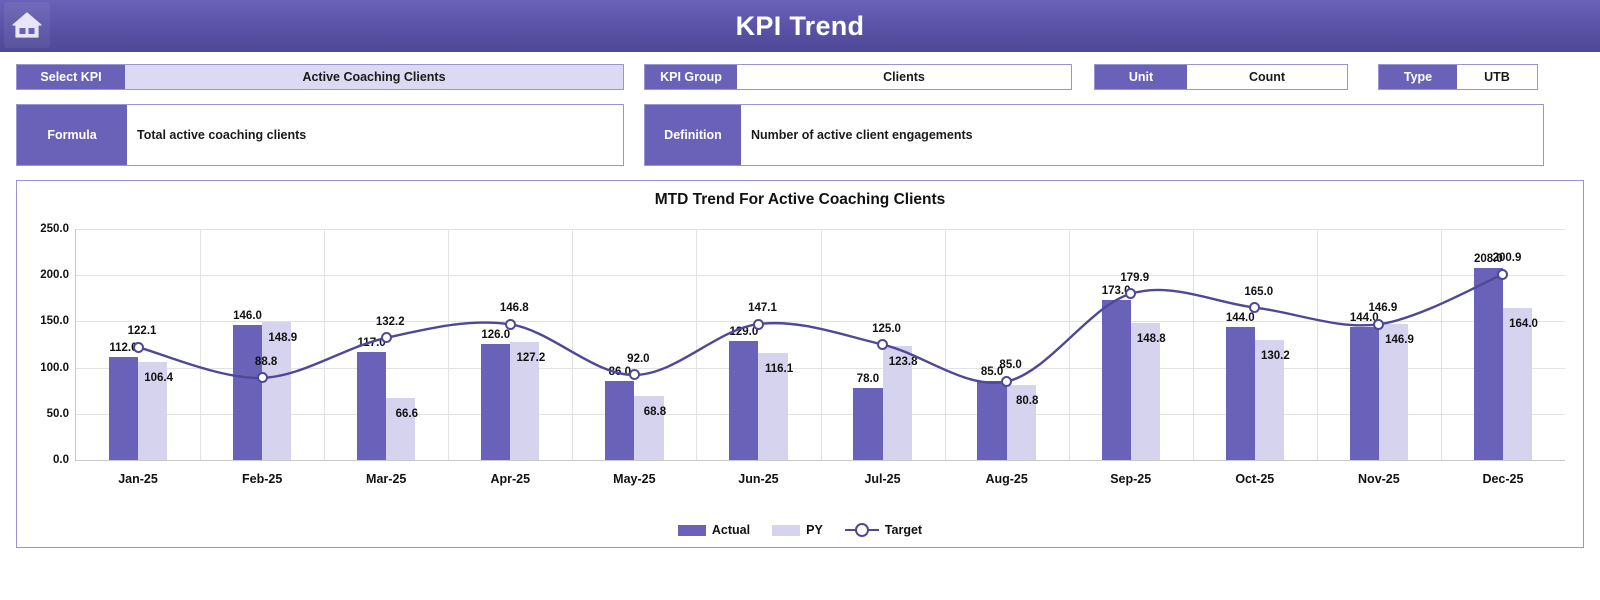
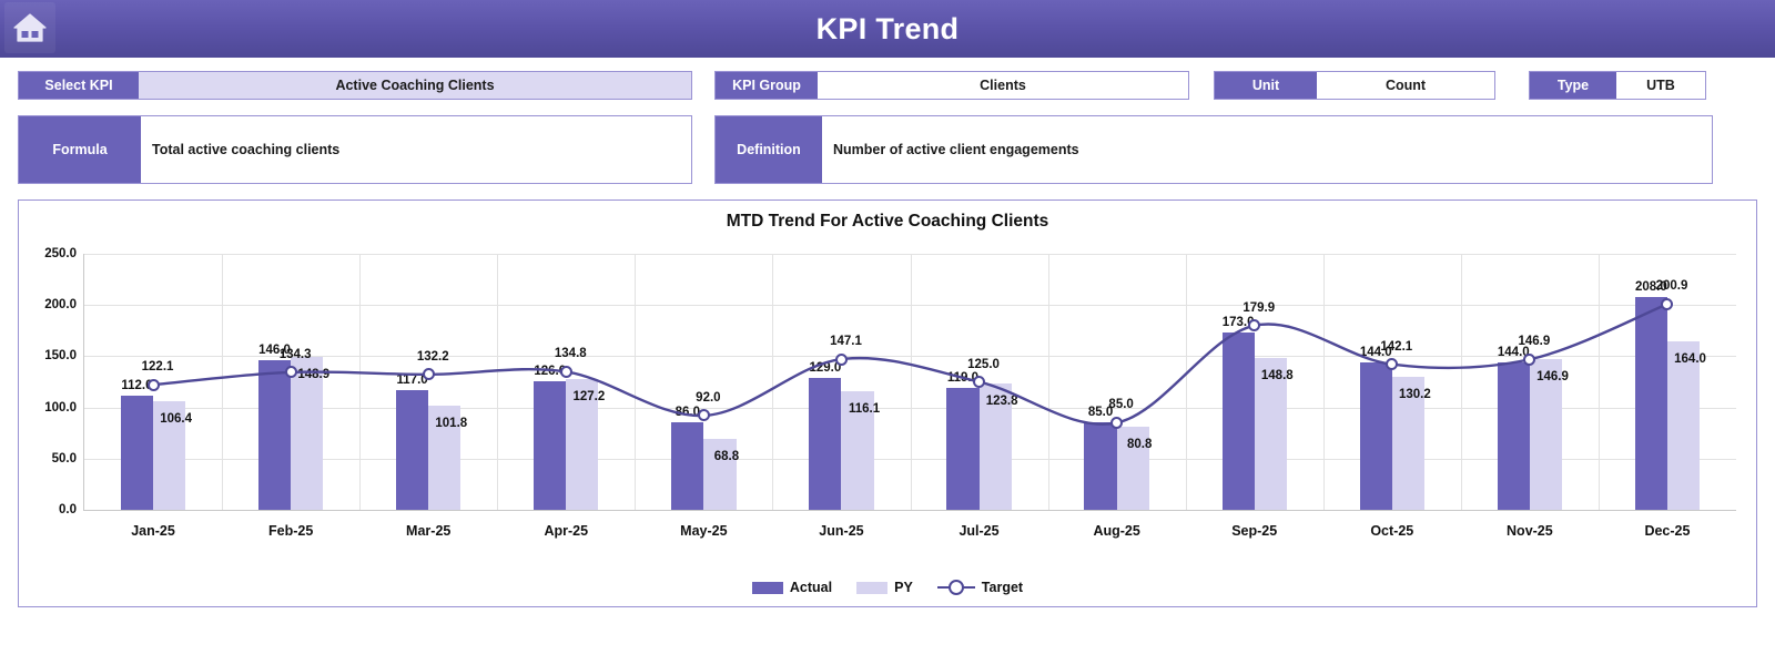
Target/Feb-25: 88.8 -> 134.3
PY/Mar-25: 66.6 -> 101.8
Target/Apr-25: 146.8 -> 134.8
Actual/Jul-25: 78.0 -> 119.0
Target/Oct-25: 165.0 -> 142.1
